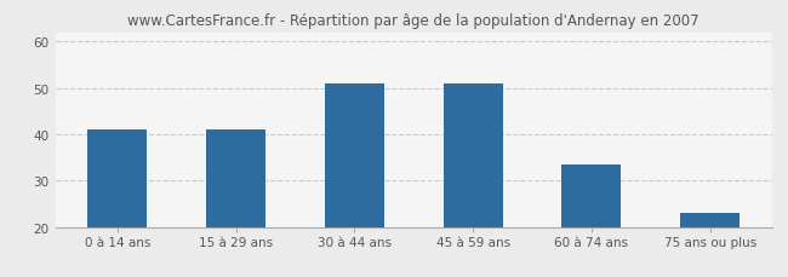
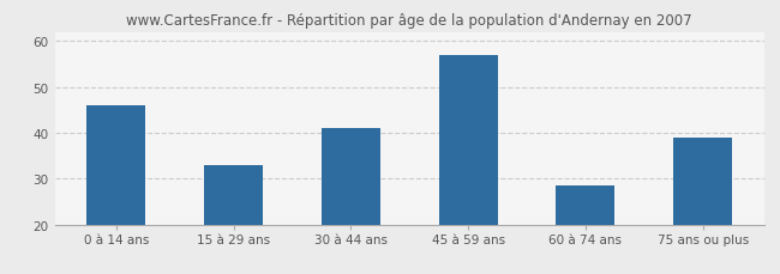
0 à 14 ans: 41.0 -> 46.0
15 à 29 ans: 41.0 -> 33.0
30 à 44 ans: 51.0 -> 41.0
45 à 59 ans: 51.0 -> 57.0
60 à 74 ans: 33.5 -> 28.5
75 ans ou plus: 23.0 -> 39.0
